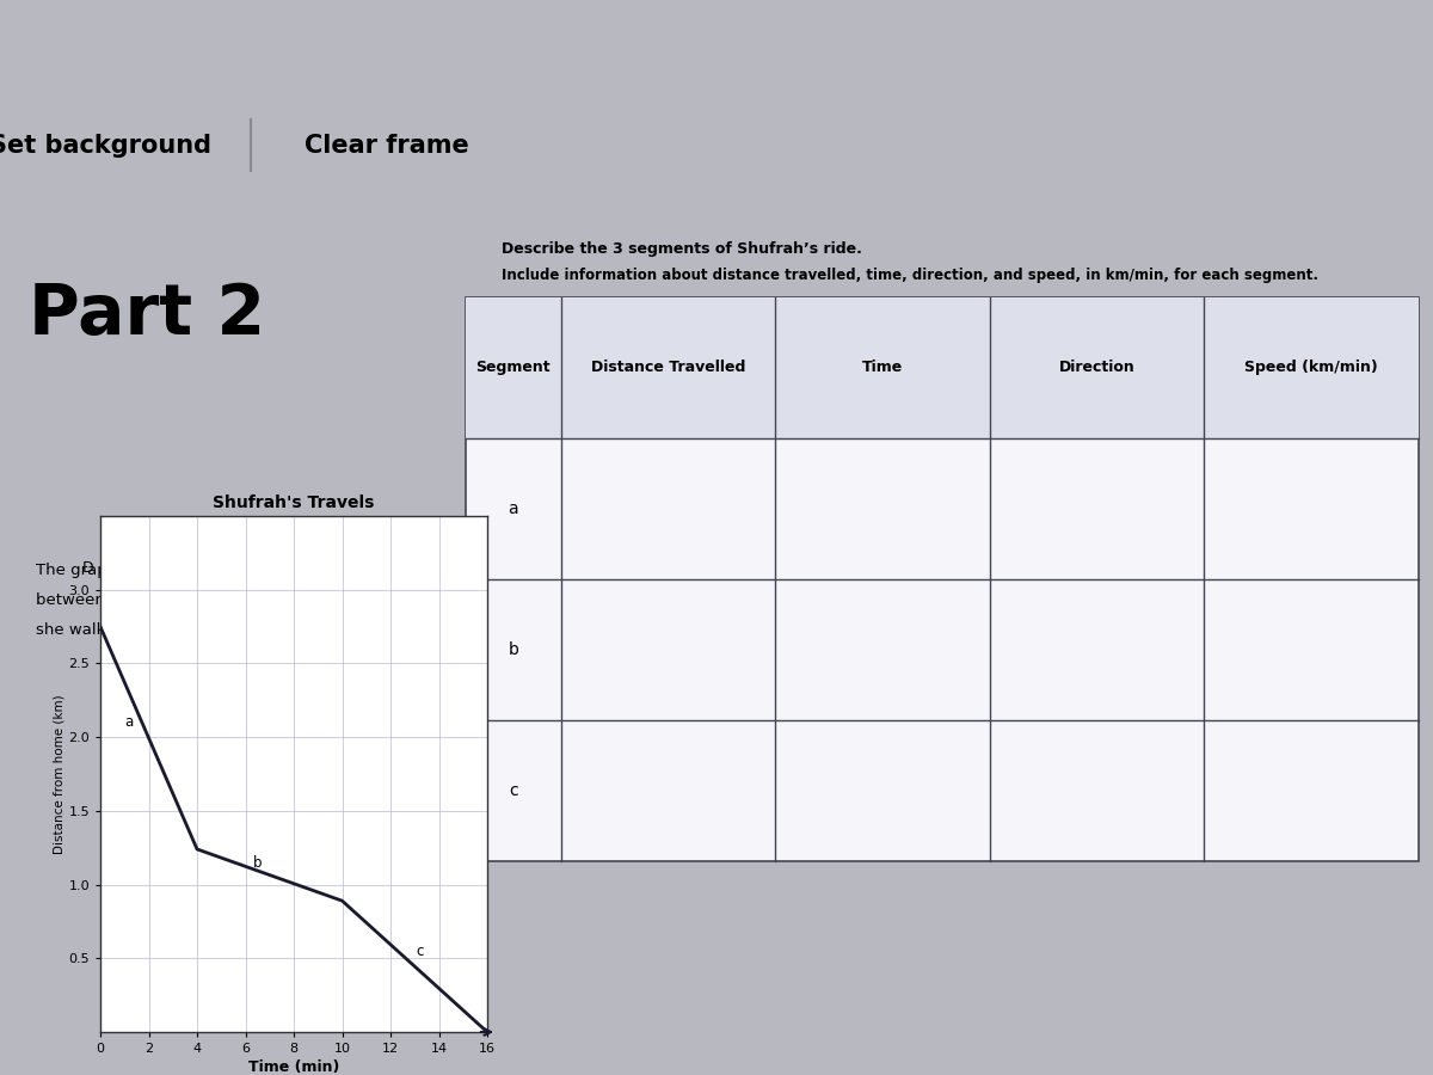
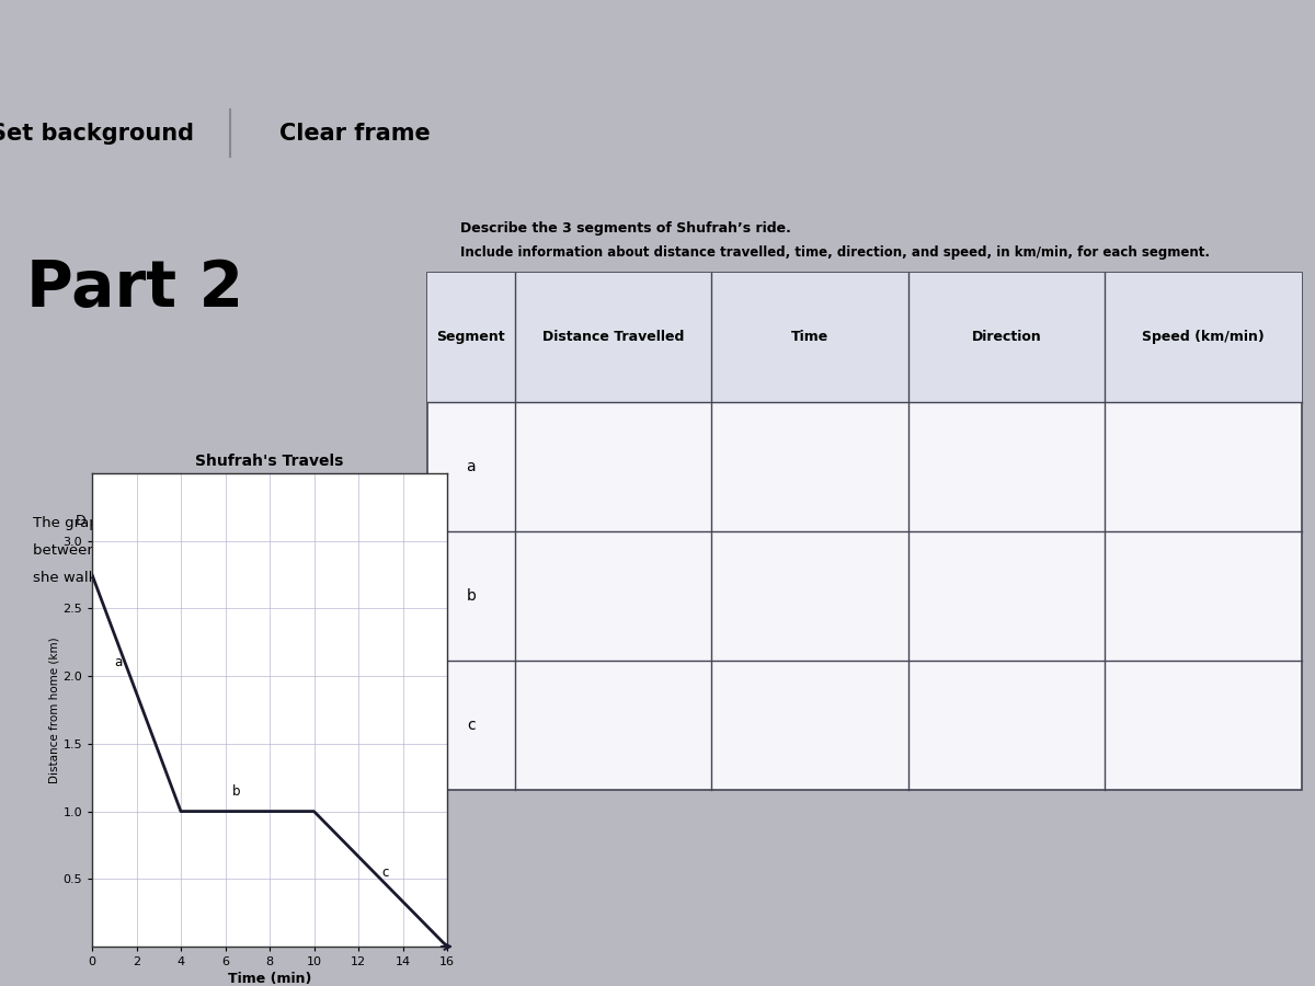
4: 1.24 -> 1.00
10: 0.89 -> 1.00
